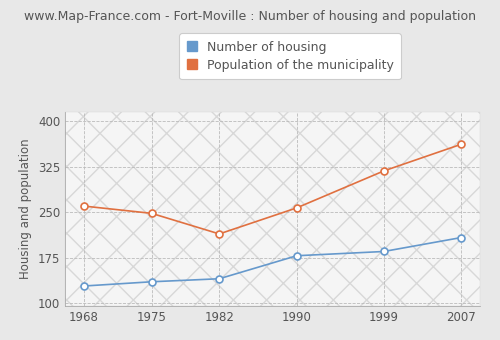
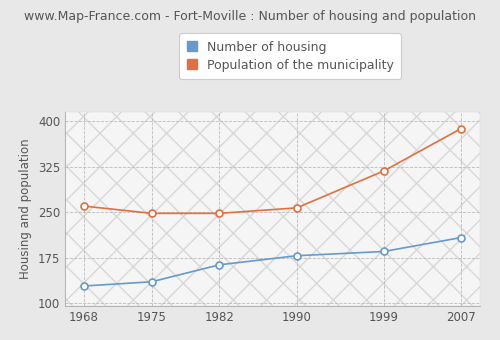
Number of housing/1982: 140 -> 163
Population of the municipality/1982: 214 -> 248
Population of the municipality/2007: 362 -> 388
